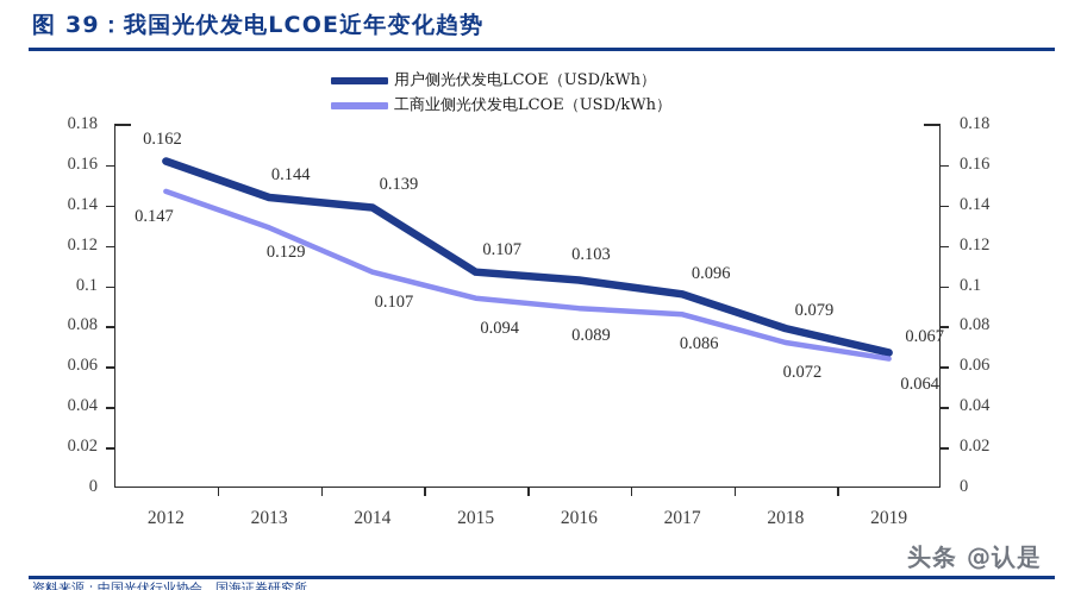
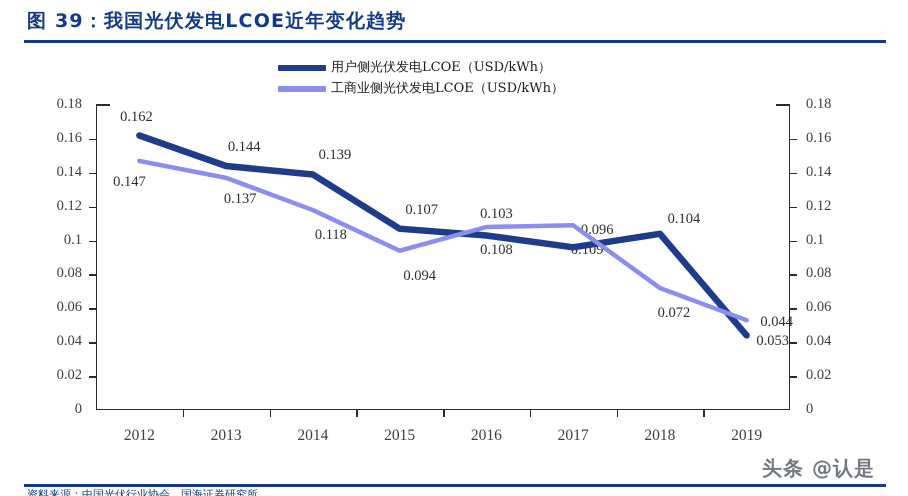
工商业侧光伏发电LCOE（USD/kWh）/2013: 0.129 -> 0.137
工商业侧光伏发电LCOE（USD/kWh）/2014: 0.107 -> 0.118
工商业侧光伏发电LCOE（USD/kWh）/2016: 0.089 -> 0.108
工商业侧光伏发电LCOE（USD/kWh）/2017: 0.086 -> 0.109
用户侧光伏发电LCOE（USD/kWh）/2018: 0.079 -> 0.104
用户侧光伏发电LCOE（USD/kWh）/2019: 0.067 -> 0.044
工商业侧光伏发电LCOE（USD/kWh）/2019: 0.064 -> 0.053
